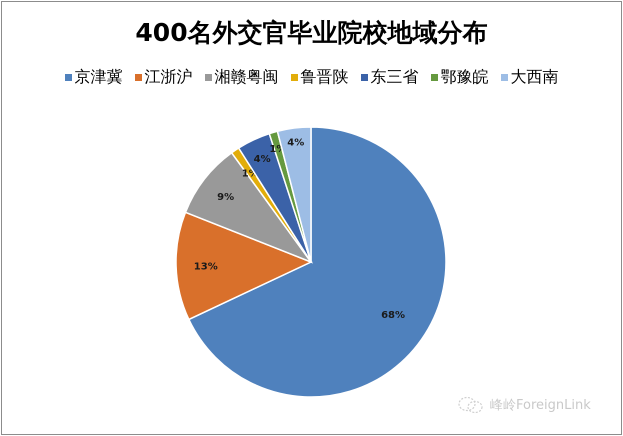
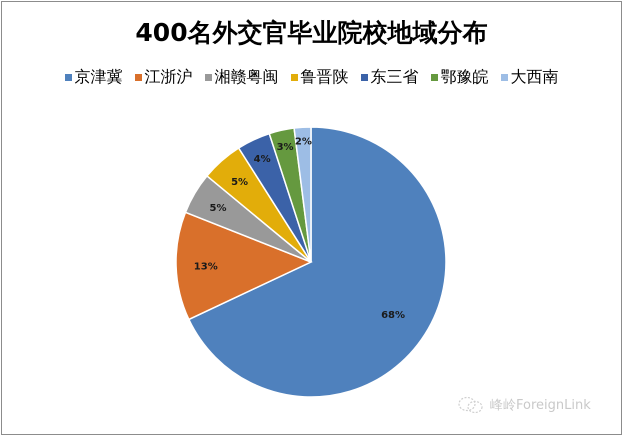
湘赣粤闽: 9% -> 5%
鲁晋陕: 1% -> 5%
鄂豫皖: 1% -> 3%
大西南: 4% -> 2%
